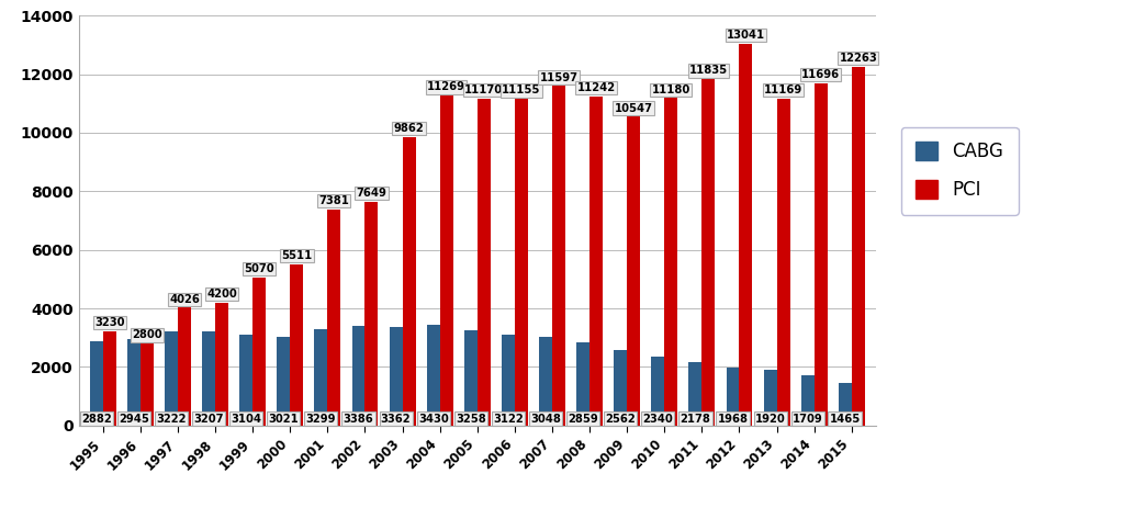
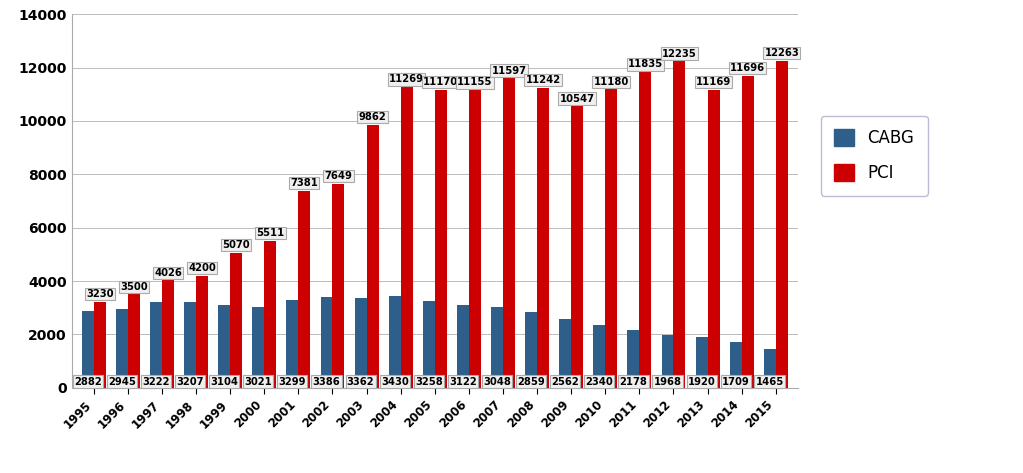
PCI/1996: 2800 -> 3500
PCI/2012: 13041 -> 12235
